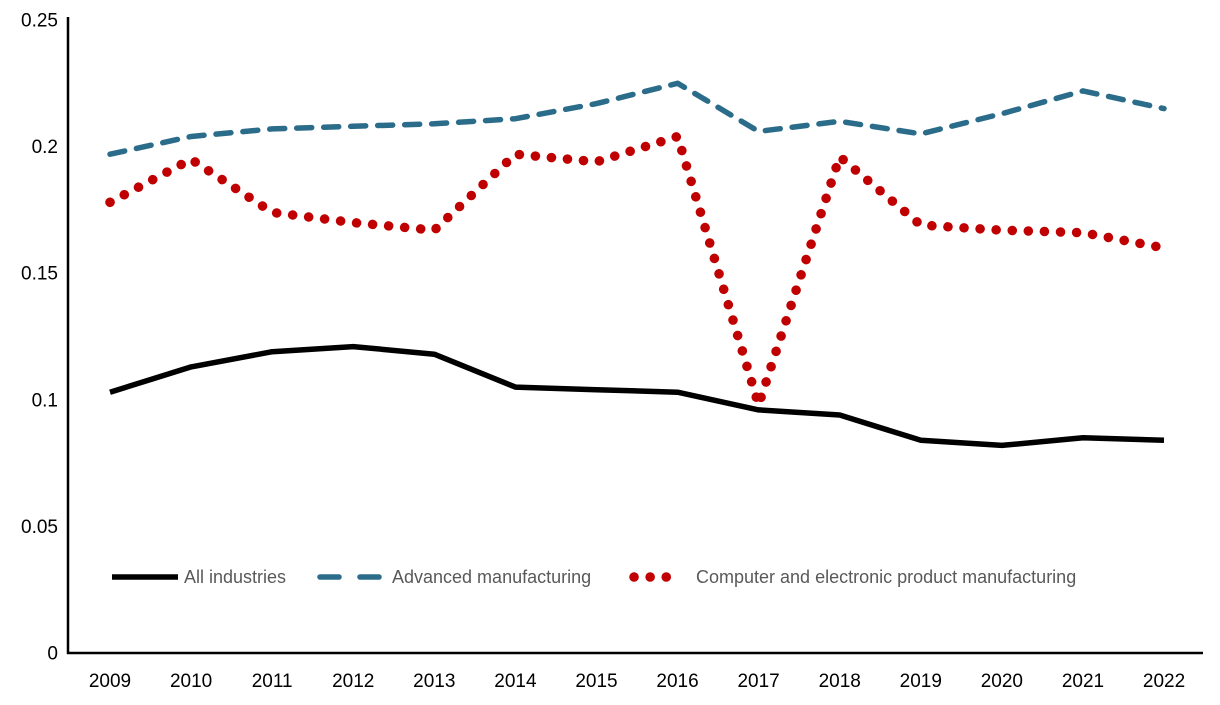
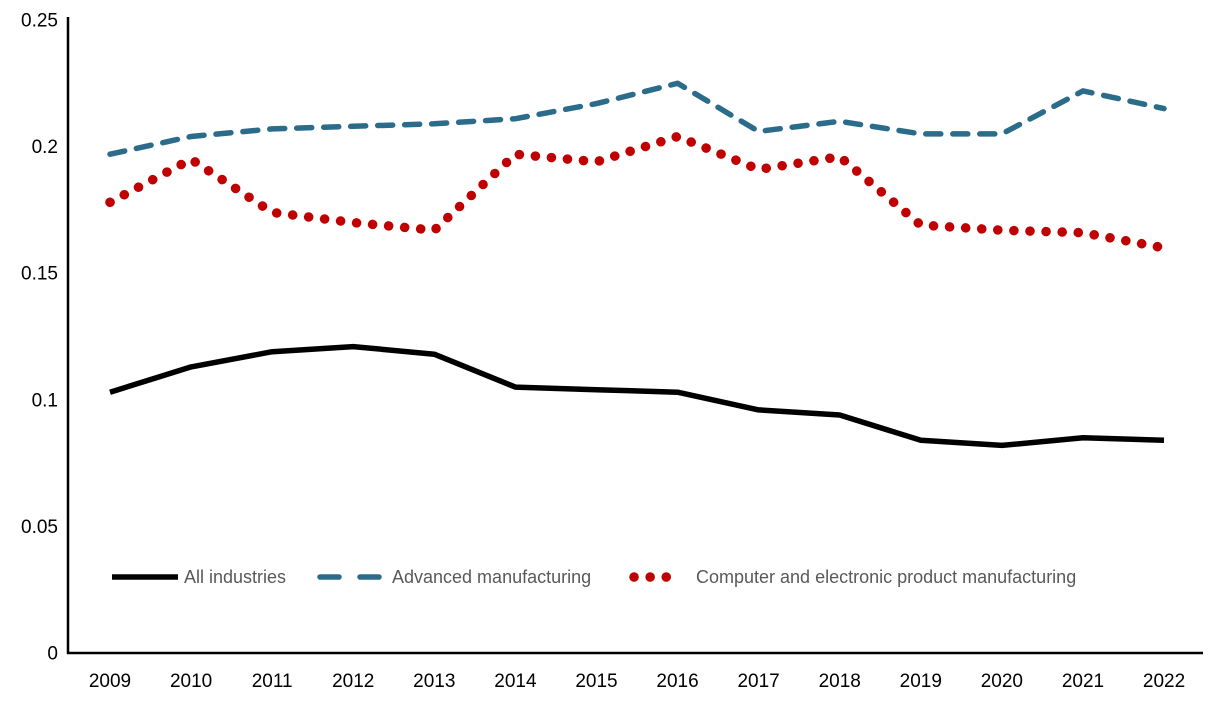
Computer and electronic product manufacturing/2017: 0.098 -> 0.191
Advanced manufacturing/2020: 0.213 -> 0.205
